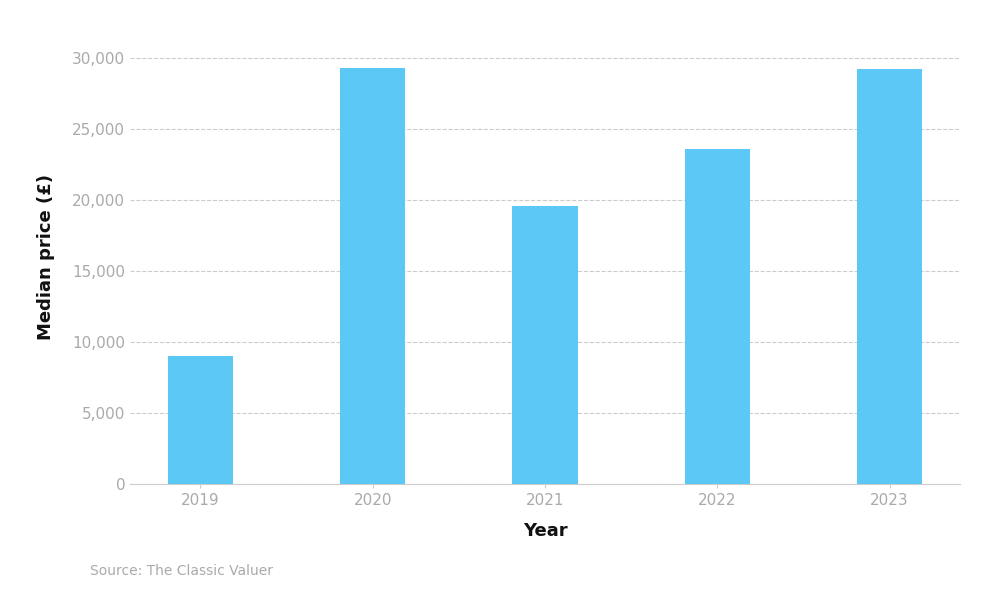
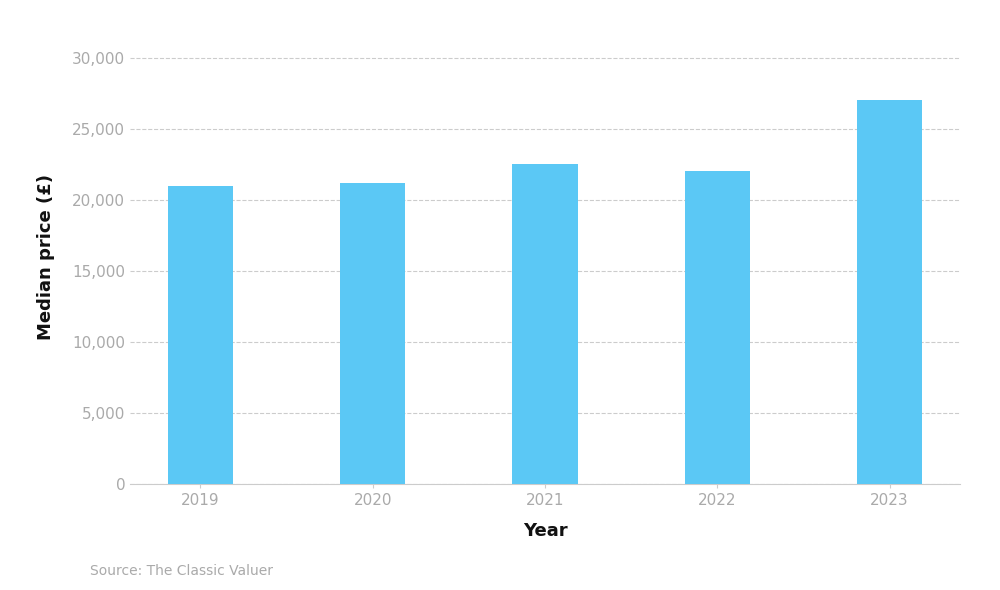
2019: 9,000 -> 21,000
2020: 29,300 -> 21,200
2021: 19,600 -> 22,500
2022: 23,600 -> 22,000
2023: 29,200 -> 27,000
